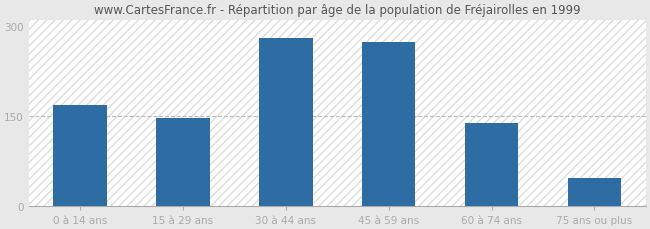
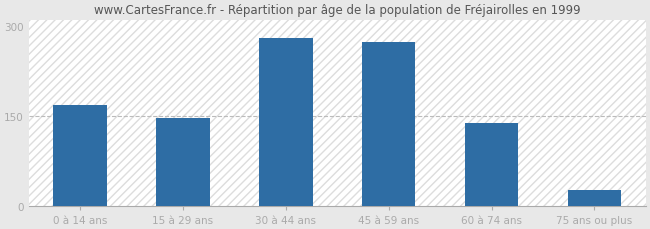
75 ans ou plus: 46 -> 26
